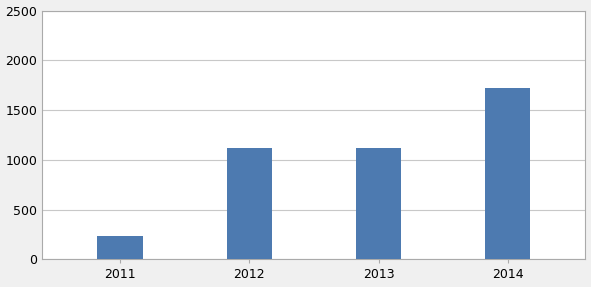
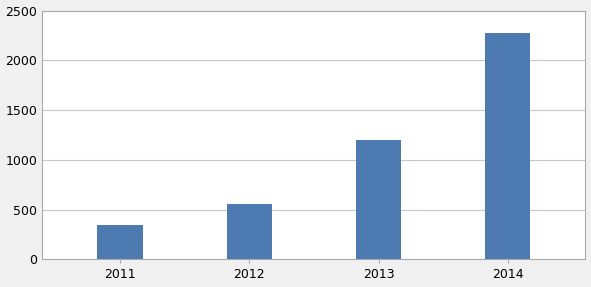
2011: 240 -> 350
2012: 1120 -> 560
2013: 1120 -> 1200
2014: 1720 -> 2270
